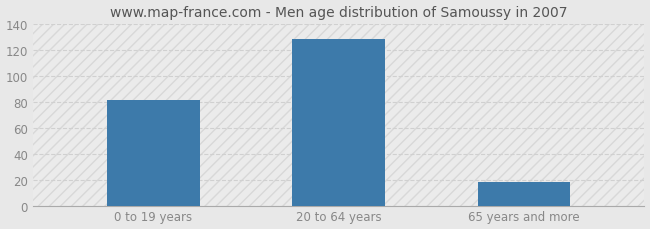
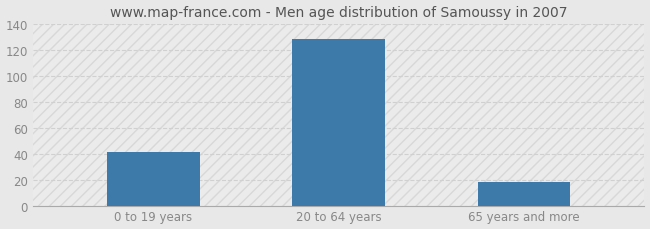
0 to 19 years: 81 -> 41
